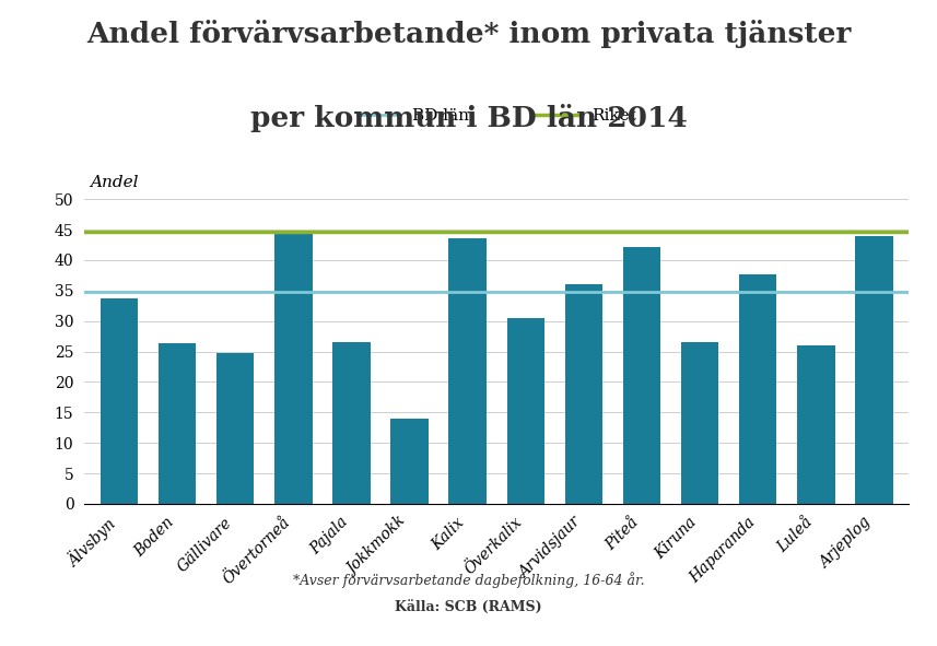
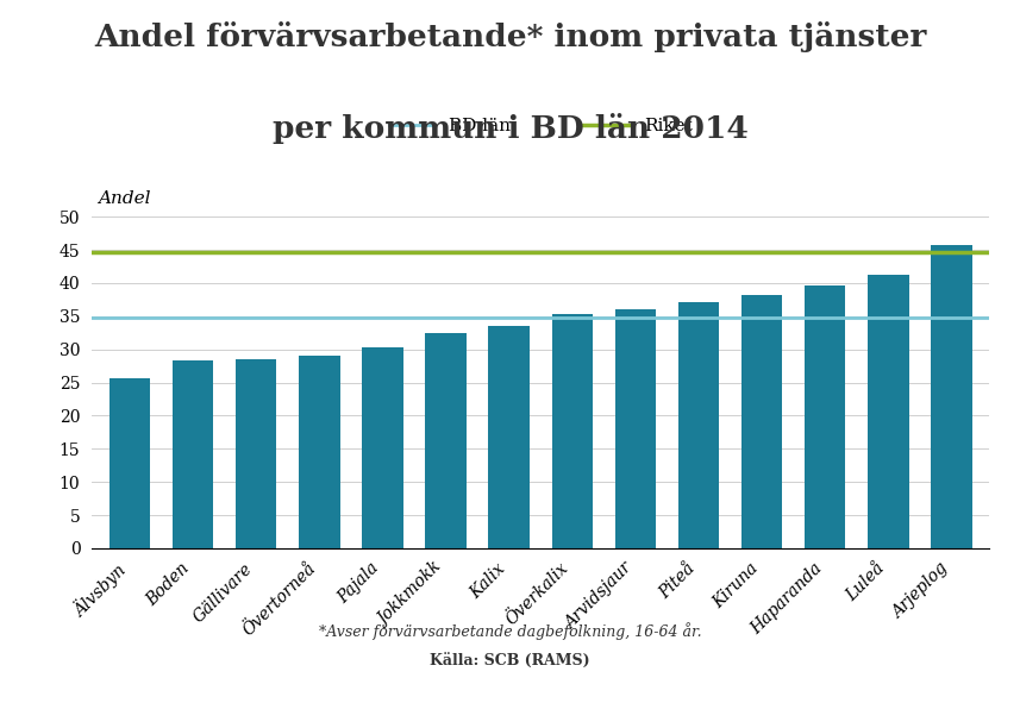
Älvsbyn: 33.8 -> 25.7
Boden: 26.4 -> 28.3
Gällivare: 24.8 -> 28.6
Övertorneå: 44.8 -> 29.1
Pajala: 26.6 -> 30.3
Jokkmokk: 14.0 -> 32.5
Kalix: 43.6 -> 33.5
Överkalix: 30.4 -> 35.3
Piteå: 42.2 -> 37.2
Kiruna: 26.6 -> 38.2
Haparanda: 37.6 -> 39.6
Luleå: 26.0 -> 41.2
Arjeplog: 44.0 -> 45.8
